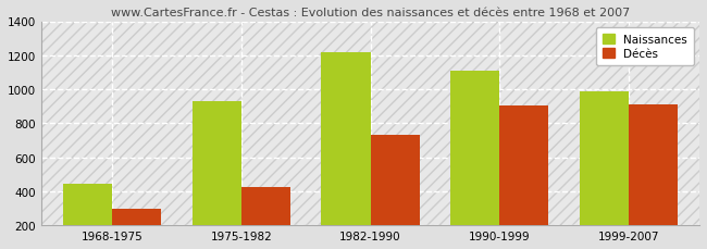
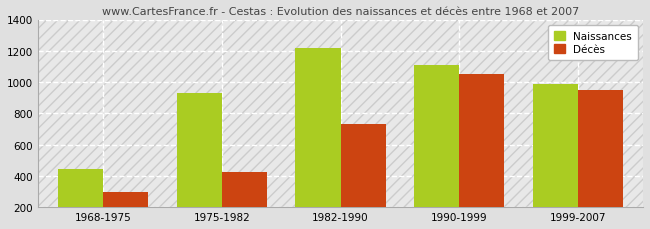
Décès/1990-1999: 900 -> 1050
Décès/1999-2007: 910 -> 950
